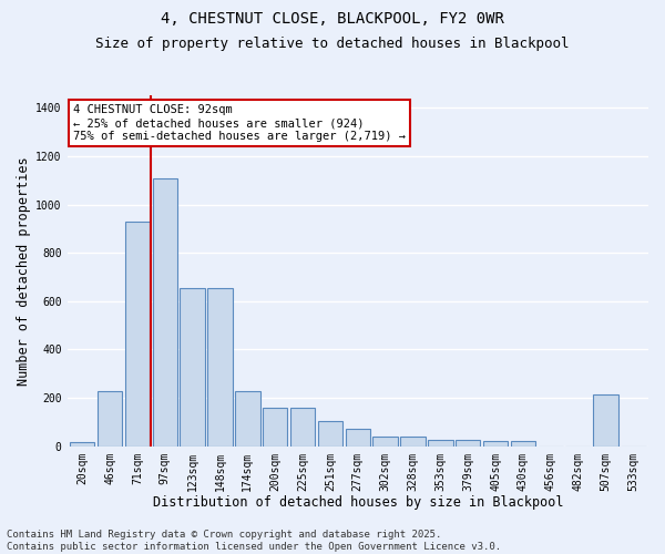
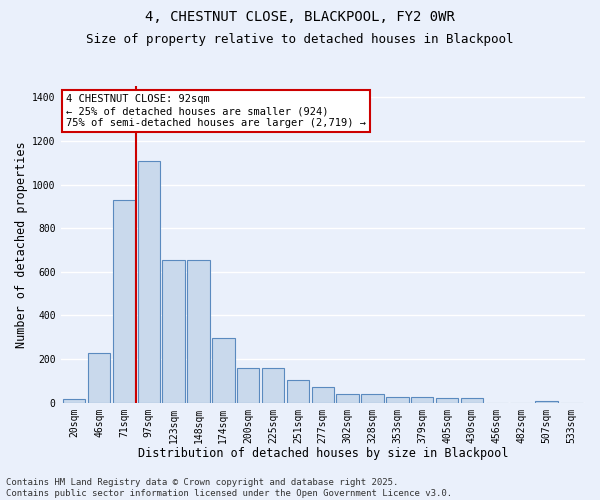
174sqm: 230 -> 295
507sqm: 215 -> 10
